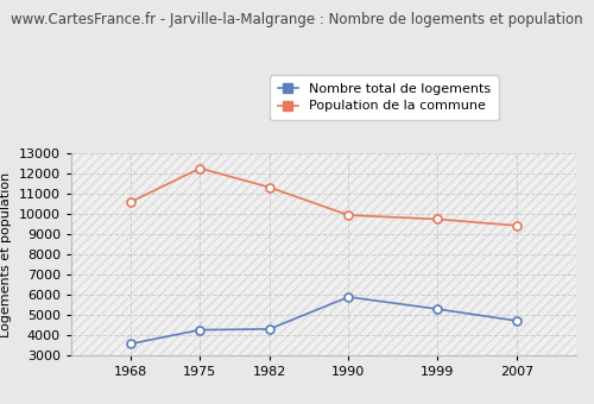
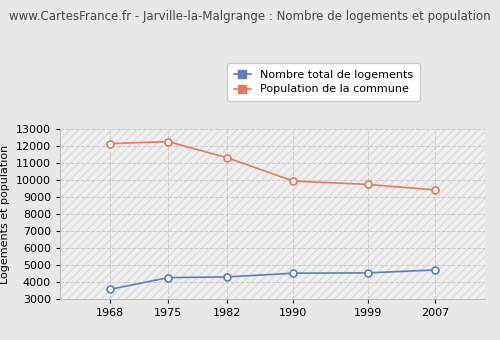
Population de la commune/1968: 10600 -> 12200
Nombre total de logements/1990: 5900 -> 4500
Nombre total de logements/1999: 5300 -> 4600
